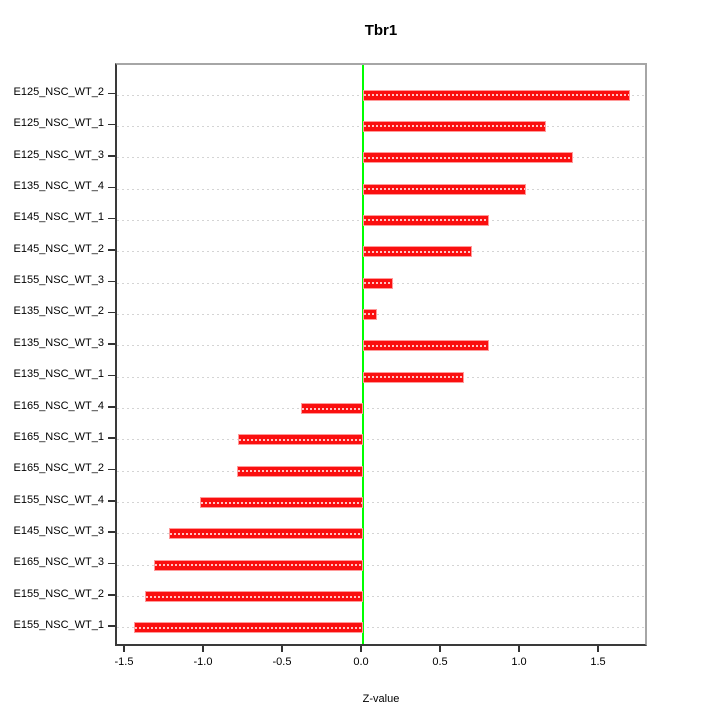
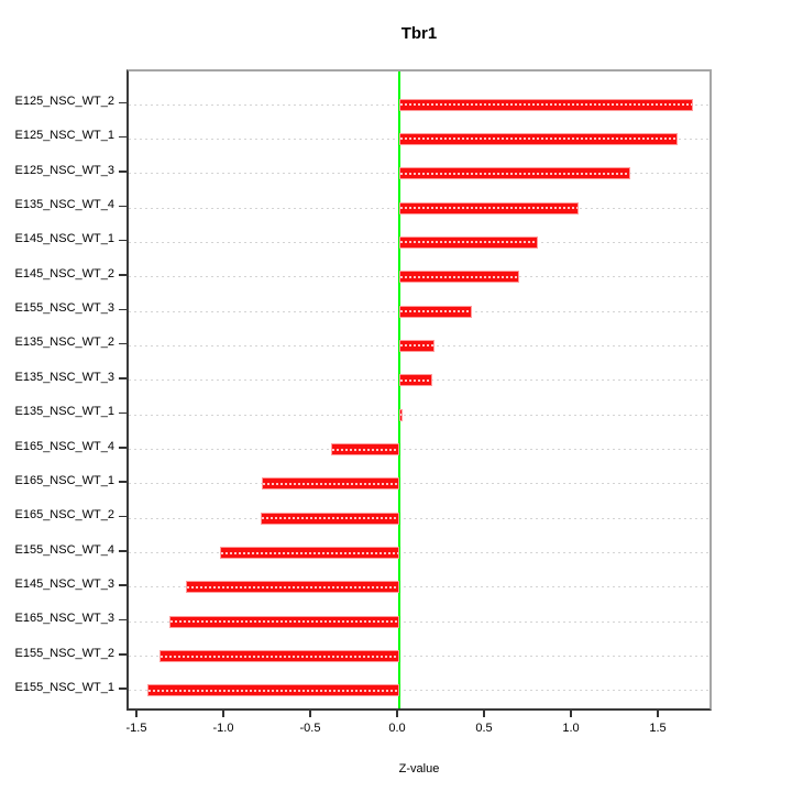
E125_NSC_WT_1: 1.16 -> 1.60
E155_NSC_WT_3: 0.19 -> 0.42
E135_NSC_WT_2: 0.09 -> 0.20
E135_NSC_WT_3: 0.80 -> 0.19
E135_NSC_WT_1: 0.64 -> 0.02
